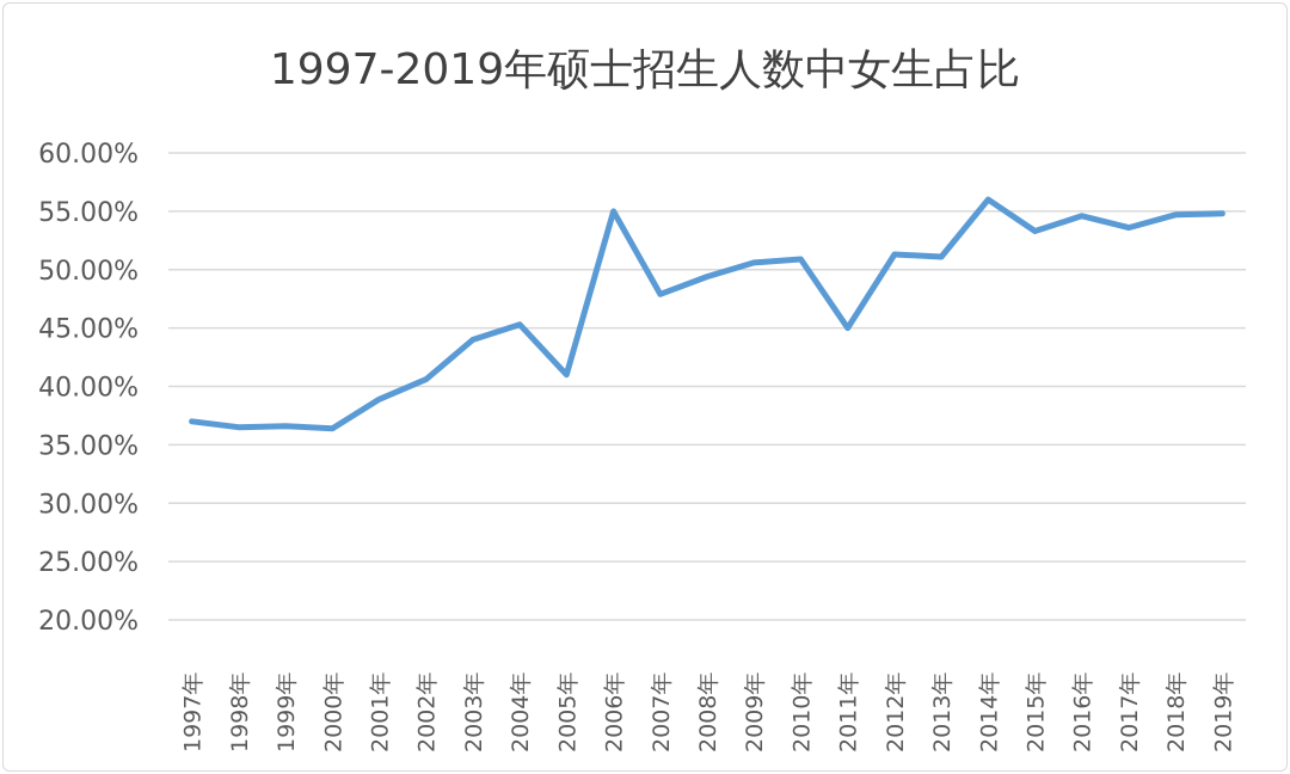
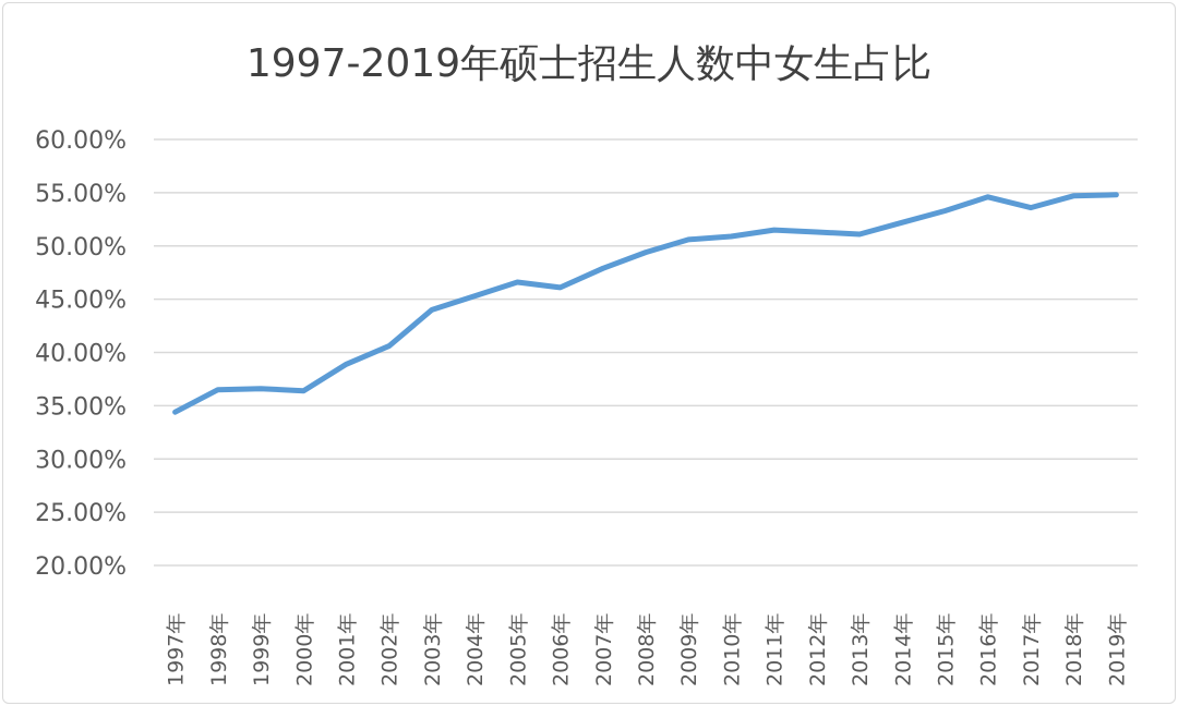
1997年: 37% -> 34%
2005年: 41% -> 47%
2006年: 55% -> 46%
2011年: 45% -> 52%
2014年: 56% -> 52%
